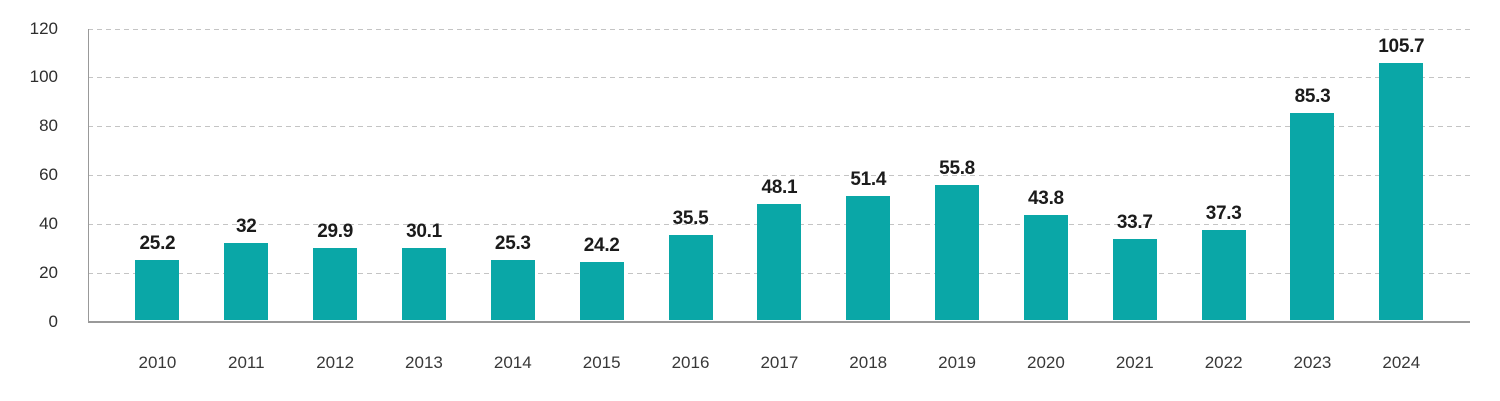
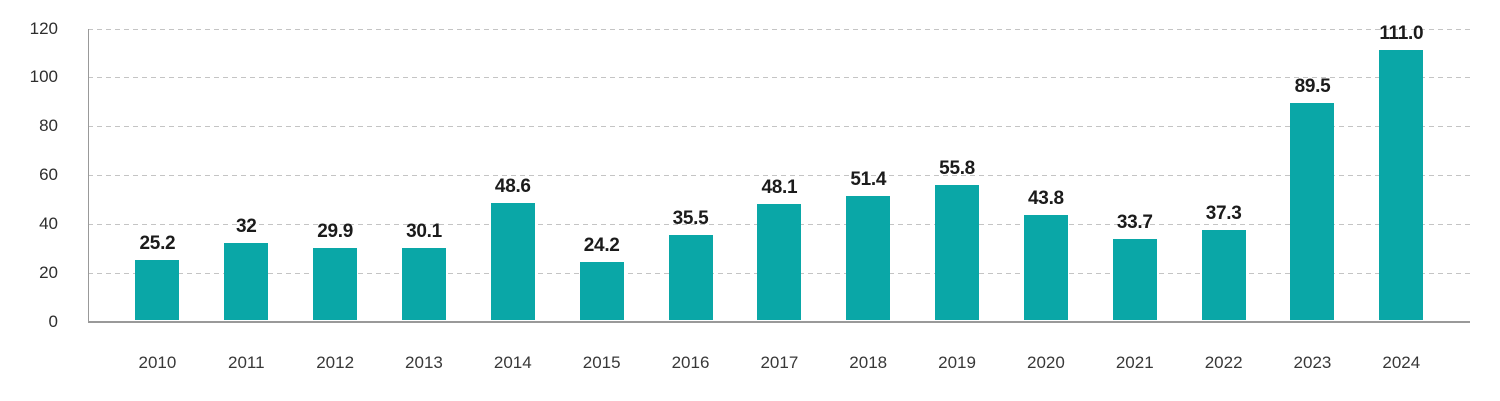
2014: 25.3 -> 48.6
2023: 85.3 -> 89.5
2024: 105.7 -> 111.0
